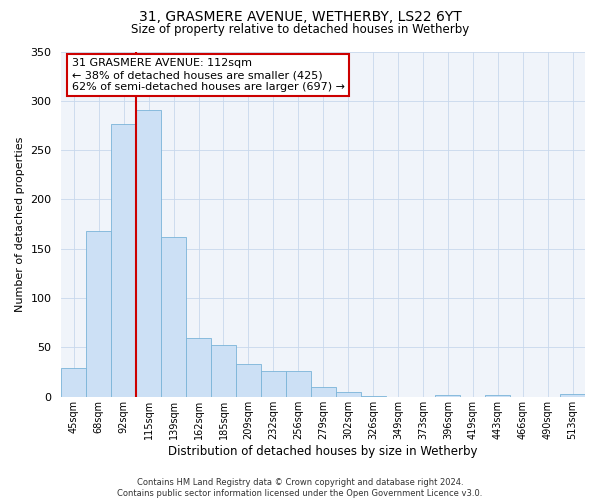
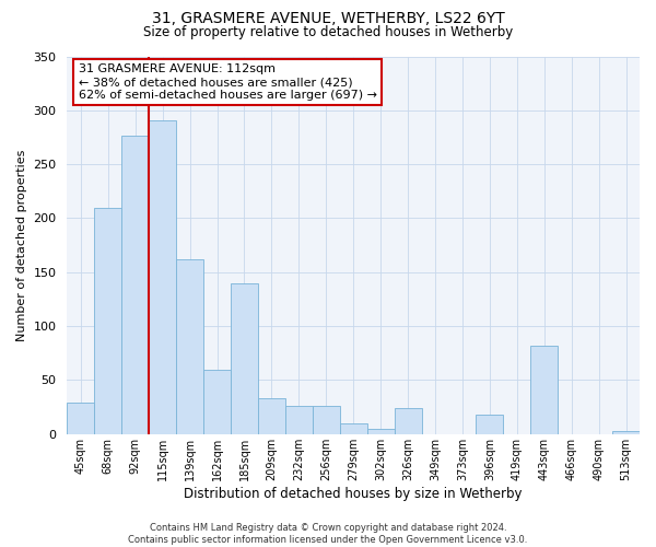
68sqm: 168 -> 210
185sqm: 52 -> 140
326sqm: 1 -> 24
396sqm: 2 -> 18
443sqm: 2 -> 82
